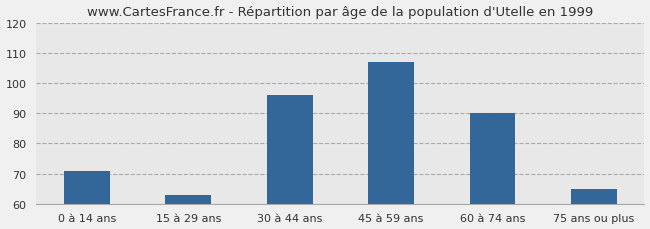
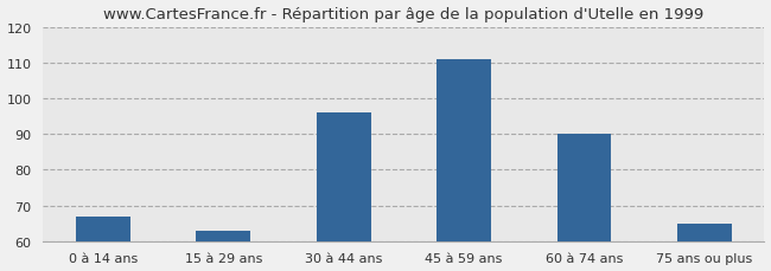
0 à 14 ans: 71 -> 67
45 à 59 ans: 107 -> 111
